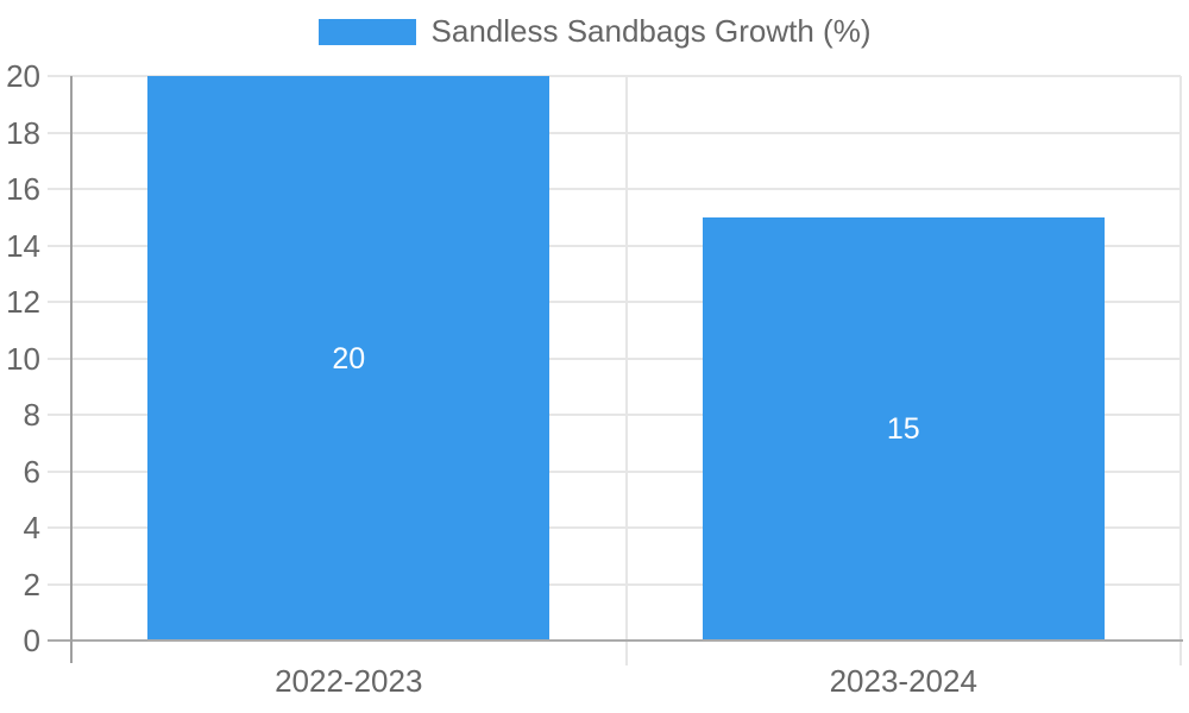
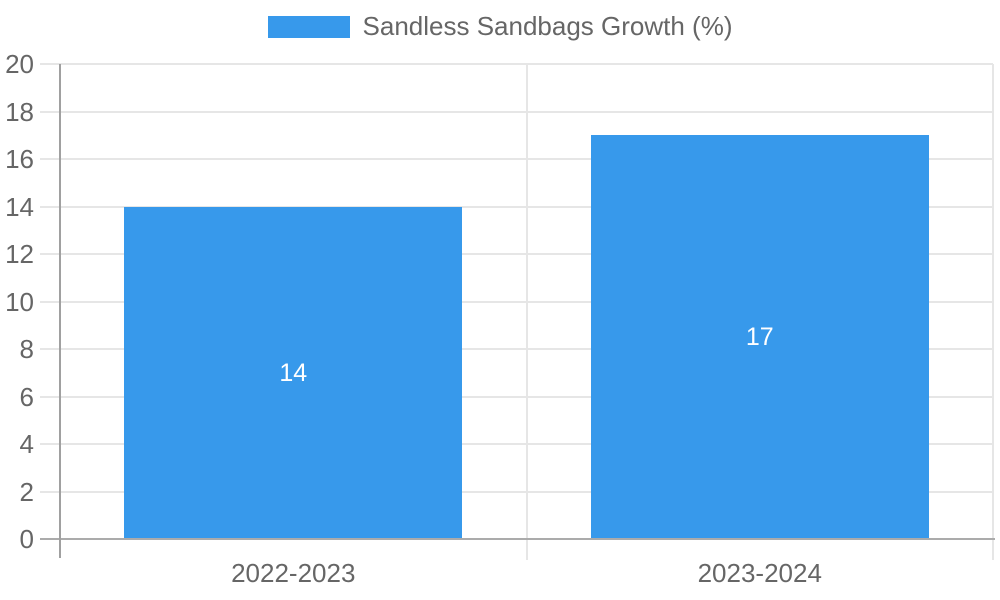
2022-2023: 20 -> 14
2023-2024: 15 -> 17
